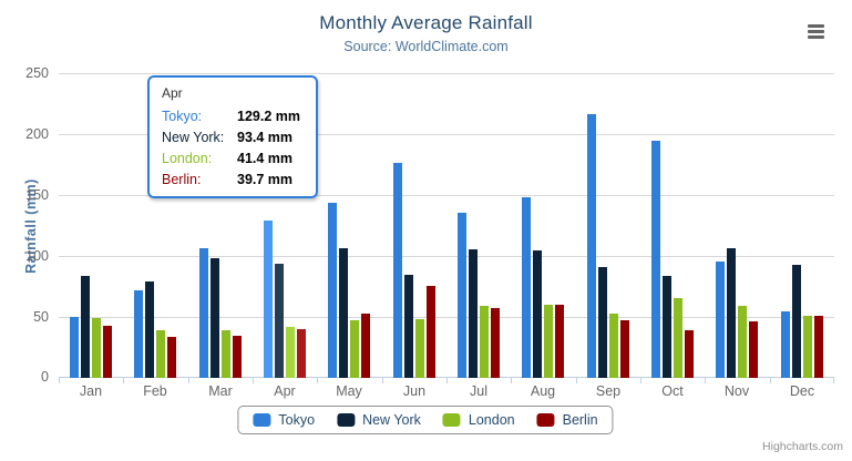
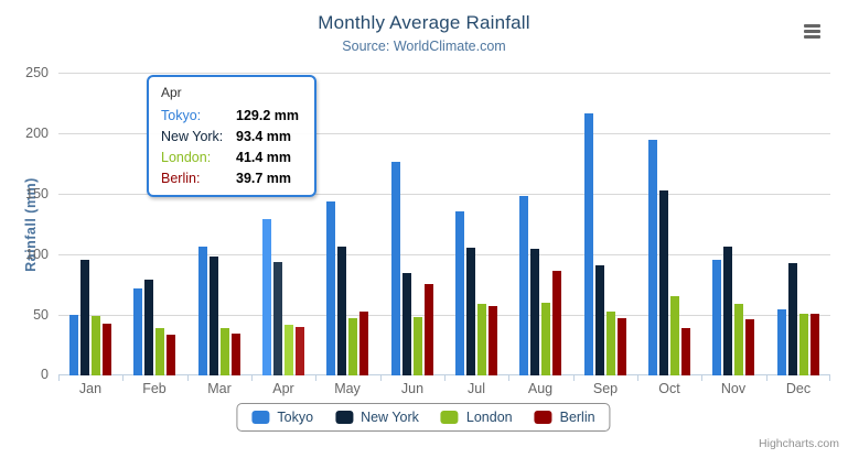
New York/Jan: 84 -> 95
Berlin/Aug: 60 -> 86
New York/Oct: 84 -> 153
